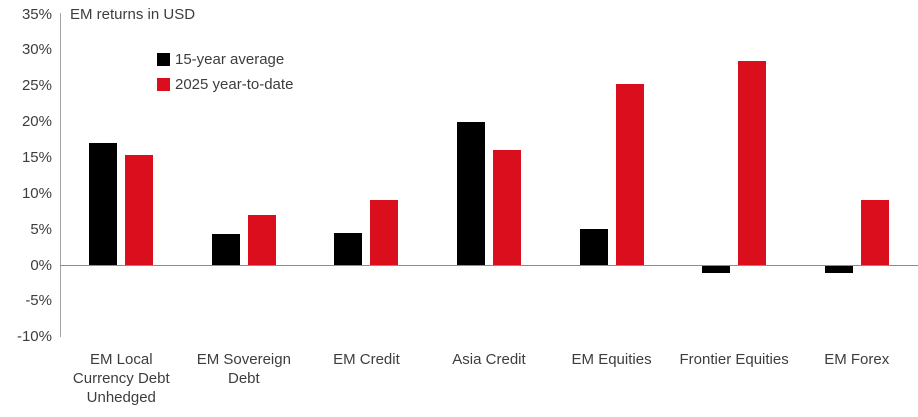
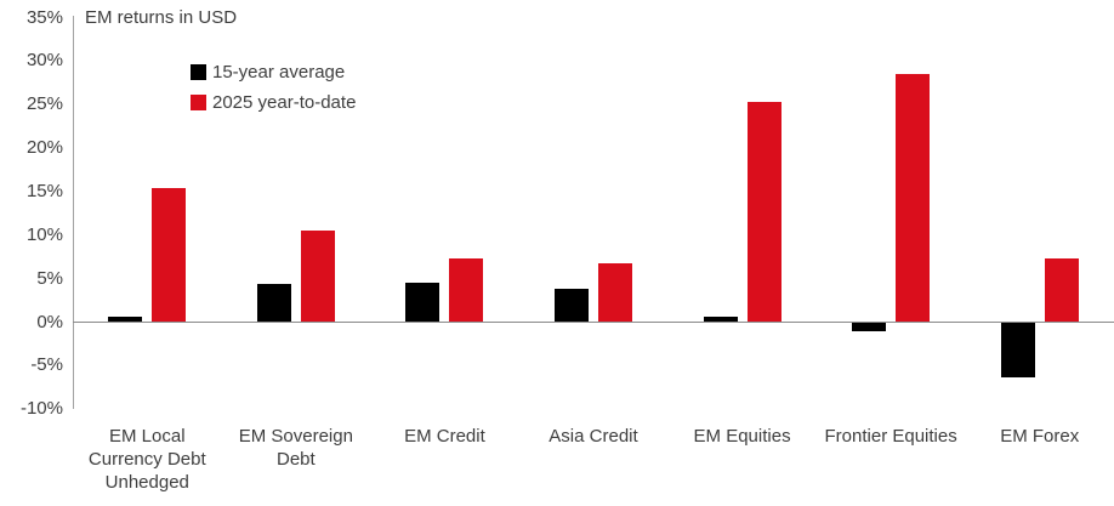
15-year average/EM Local Currency Debt Unhedged: 17% -> 1%
2025 year-to-date/EM Sovereign Debt: 7% -> 10%
2025 year-to-date/EM Credit: 9% -> 7%
15-year average/Asia Credit: 20% -> 4%
2025 year-to-date/Asia Credit: 16% -> 7%
15-year average/EM Equities: 5% -> 1%
15-year average/EM Forex: -1% -> -6%
2025 year-to-date/EM Forex: 9% -> 7%
